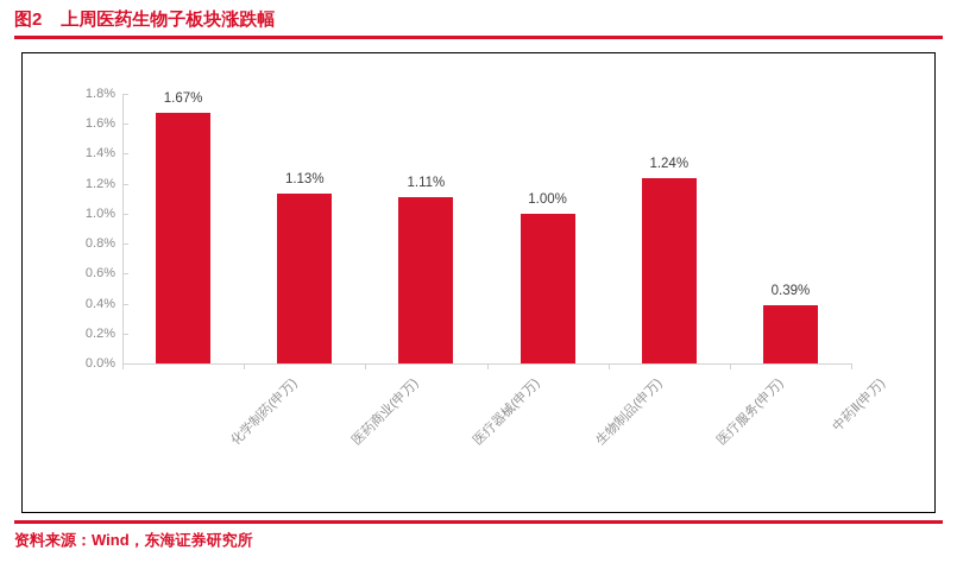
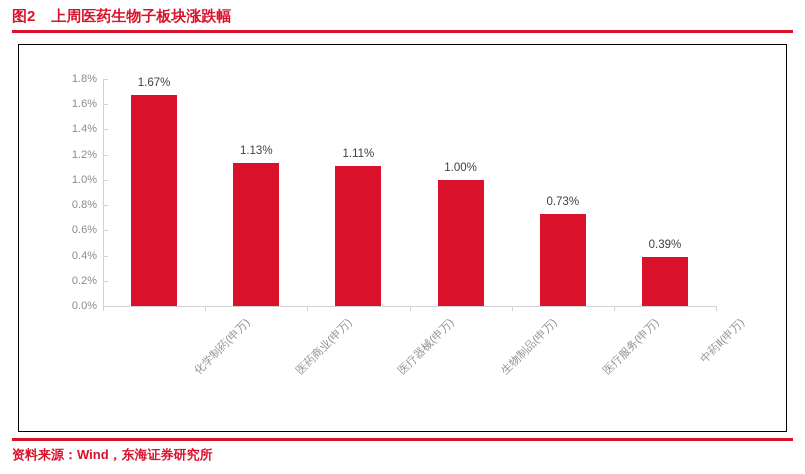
医疗服务(申万): 1.24% -> 0.73%
